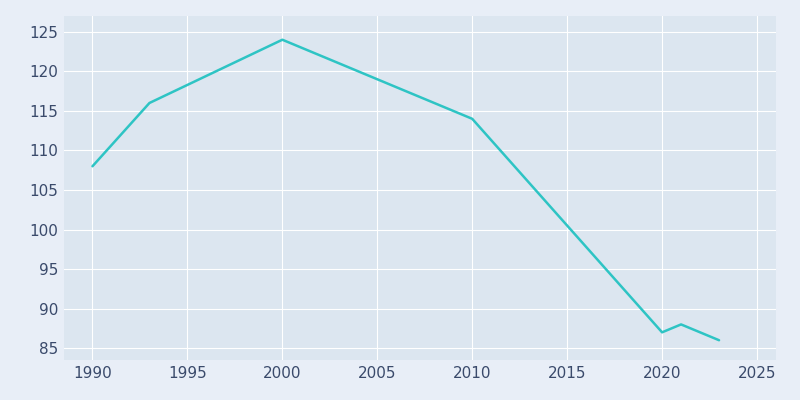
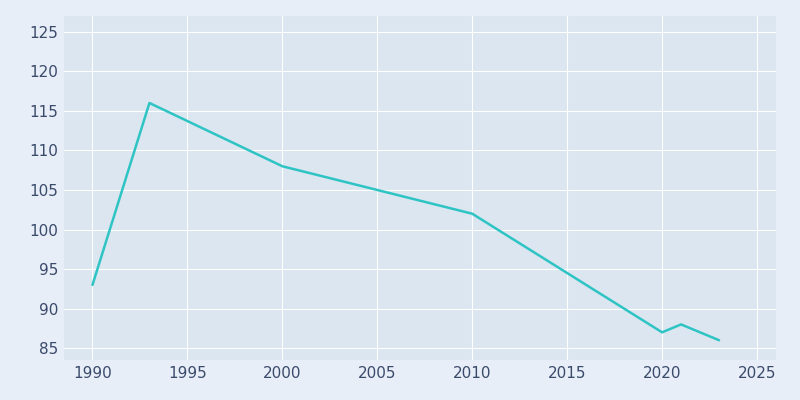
1990: 108 -> 93
2000: 124 -> 108
2010: 114 -> 102
